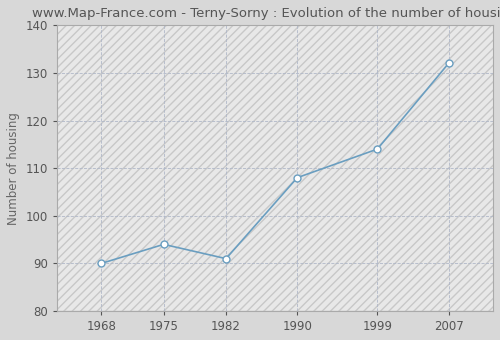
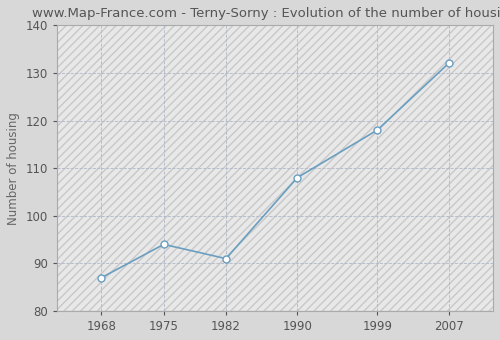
1968: 90 -> 87
1999: 114 -> 118
